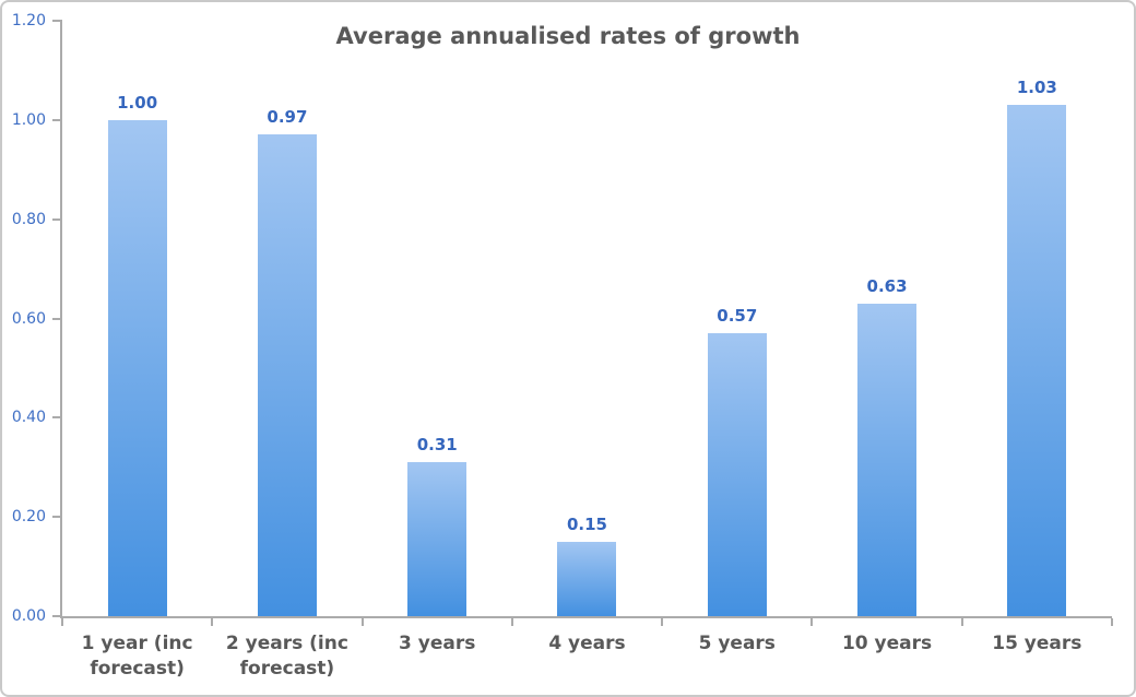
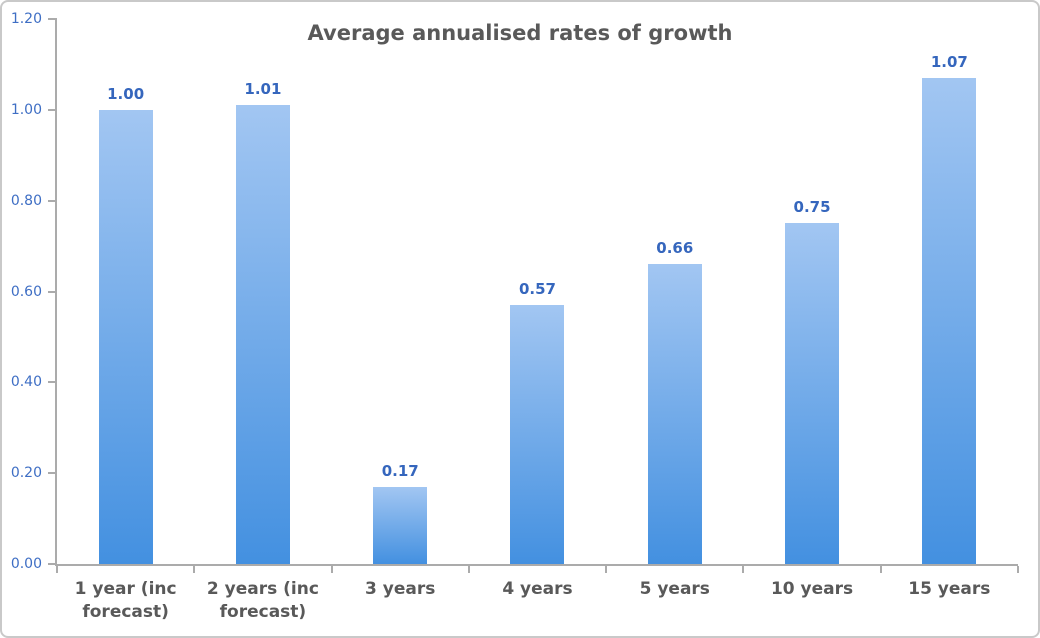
2 years (inc forecast): 0.97 -> 1.01
3 years: 0.31 -> 0.17
4 years: 0.15 -> 0.57
5 years: 0.57 -> 0.66
10 years: 0.63 -> 0.75
15 years: 1.03 -> 1.07
